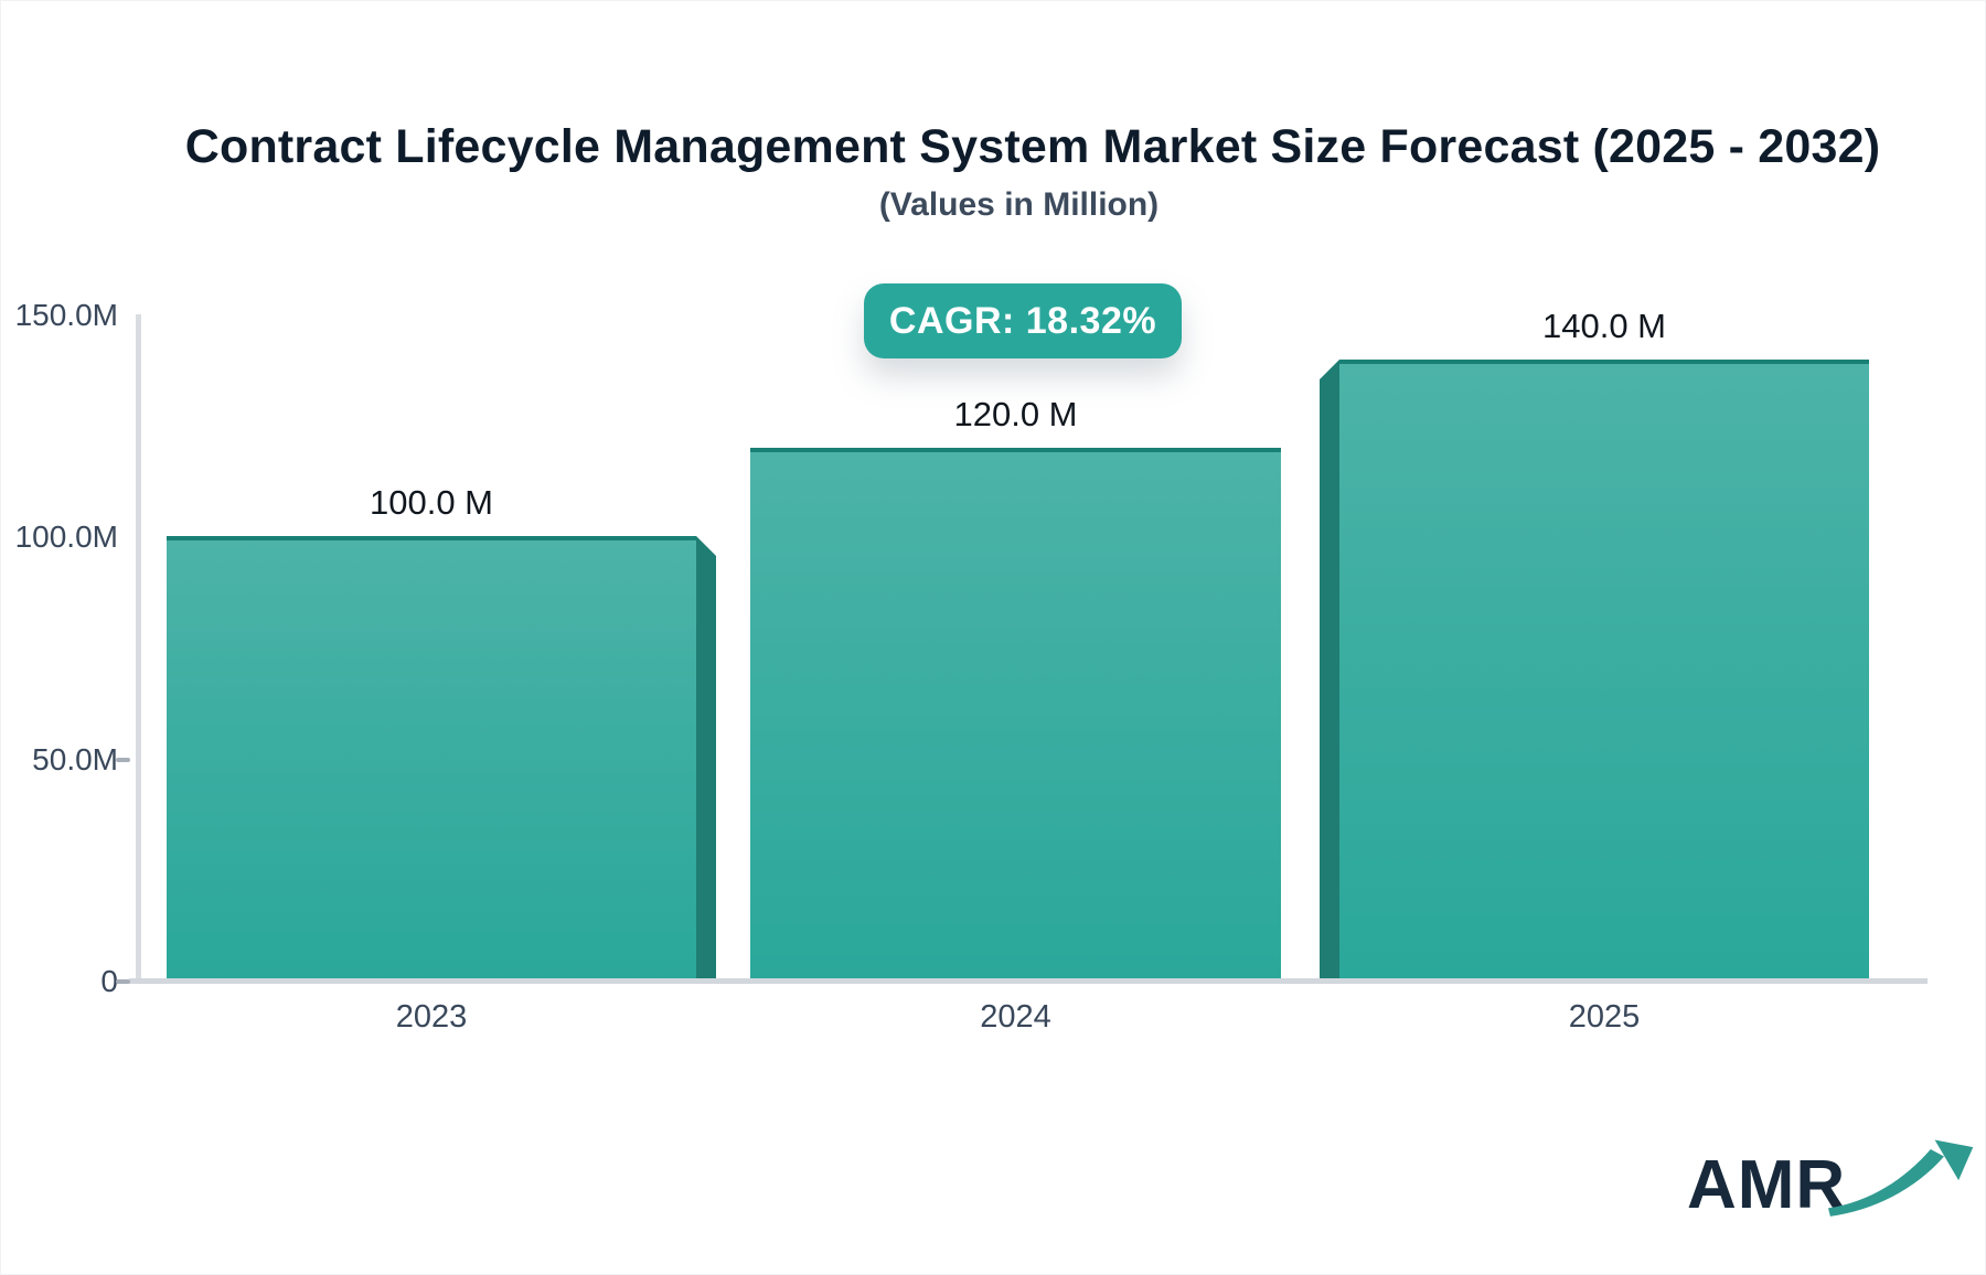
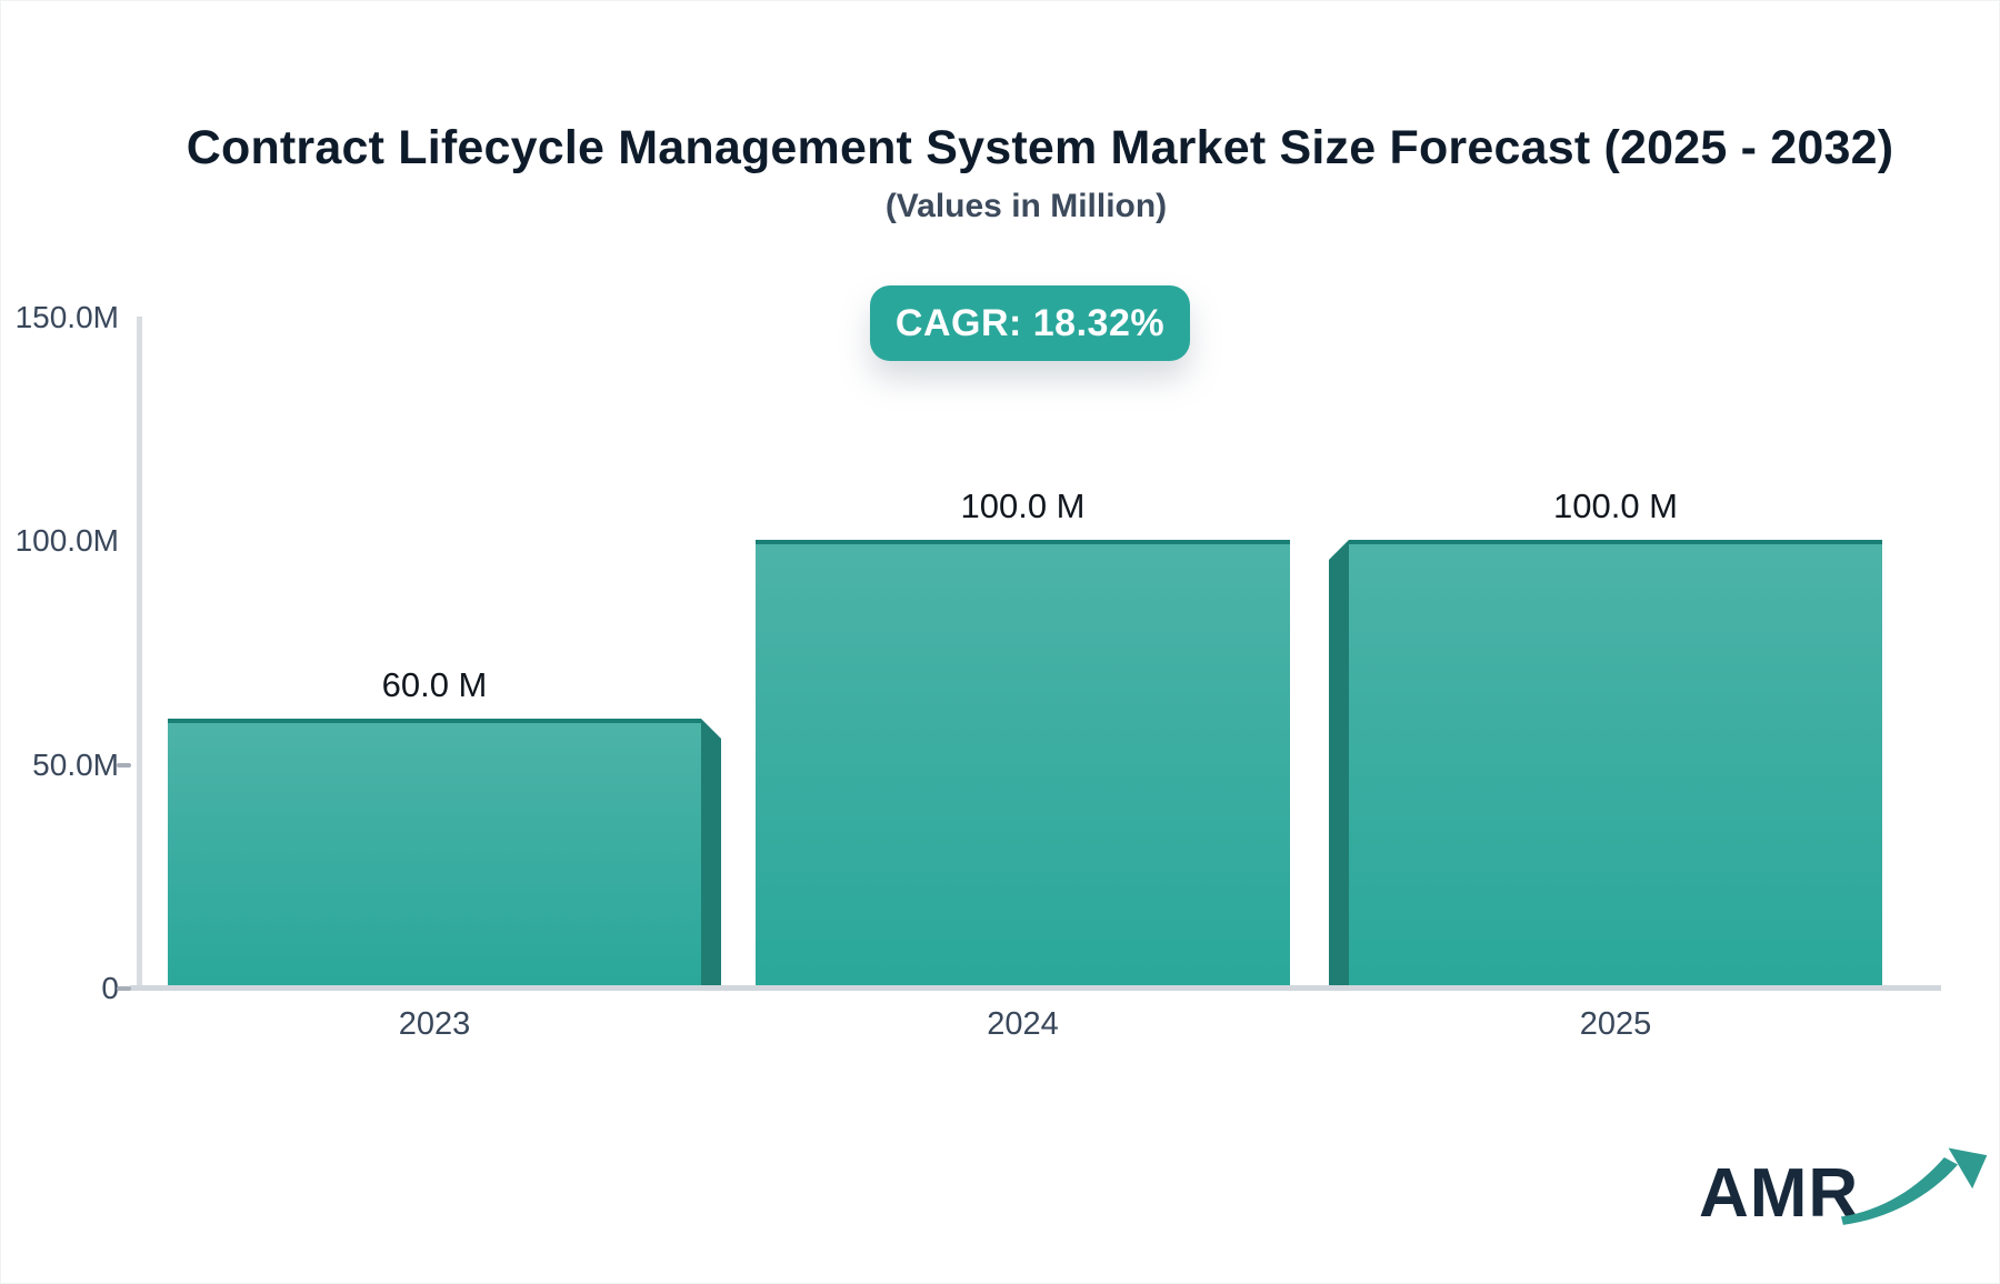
2023: 100.0 -> 60.0
2024: 120.0 -> 100.0
2025: 140.0 -> 100.0
